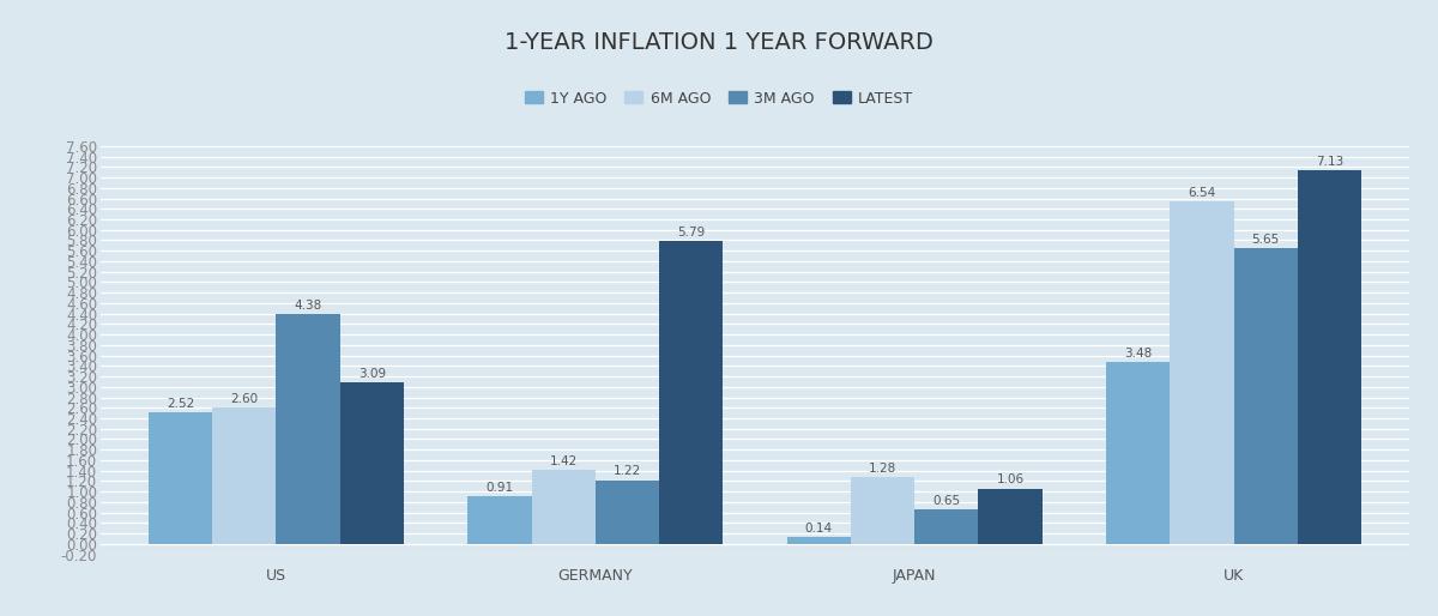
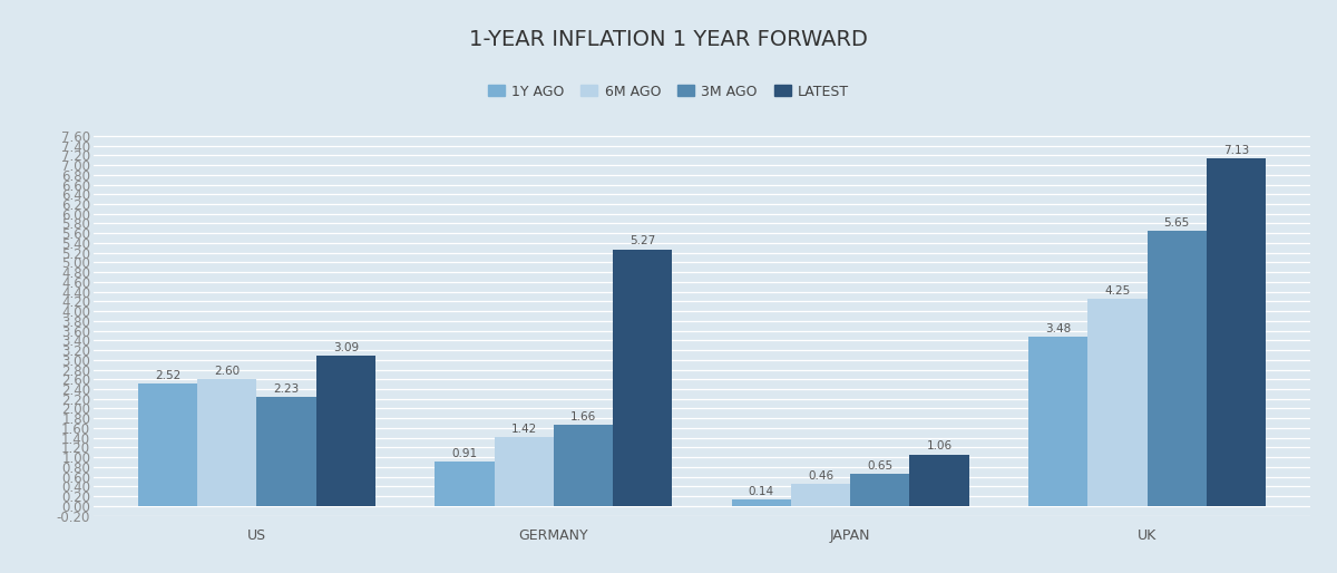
3M AGO/US: 4.38 -> 2.23
3M AGO/GERMANY: 1.22 -> 1.66
LATEST/GERMANY: 5.79 -> 5.27
6M AGO/JAPAN: 1.28 -> 0.46
6M AGO/UK: 6.54 -> 4.25
